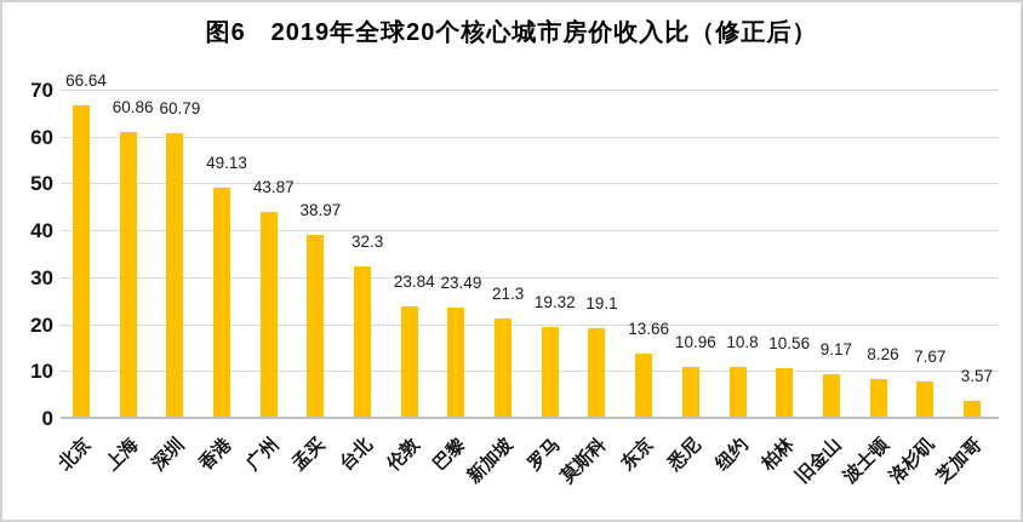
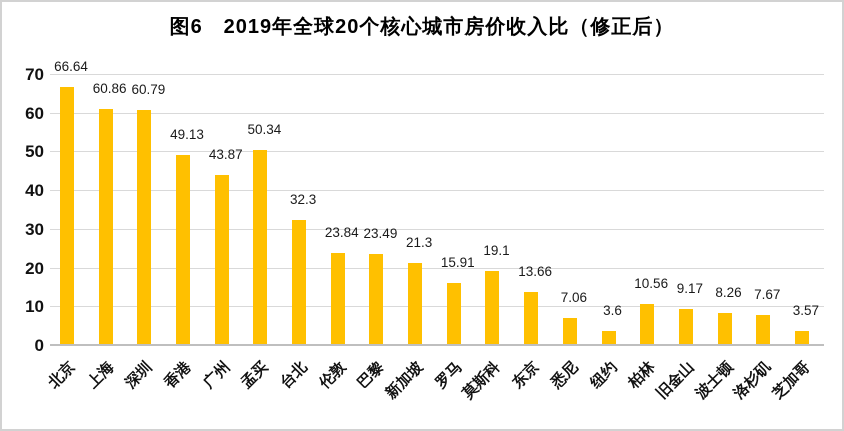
孟买: 38.97 -> 50.34
罗马: 19.32 -> 15.91
悉尼: 10.96 -> 7.06
纽约: 10.8 -> 3.6
